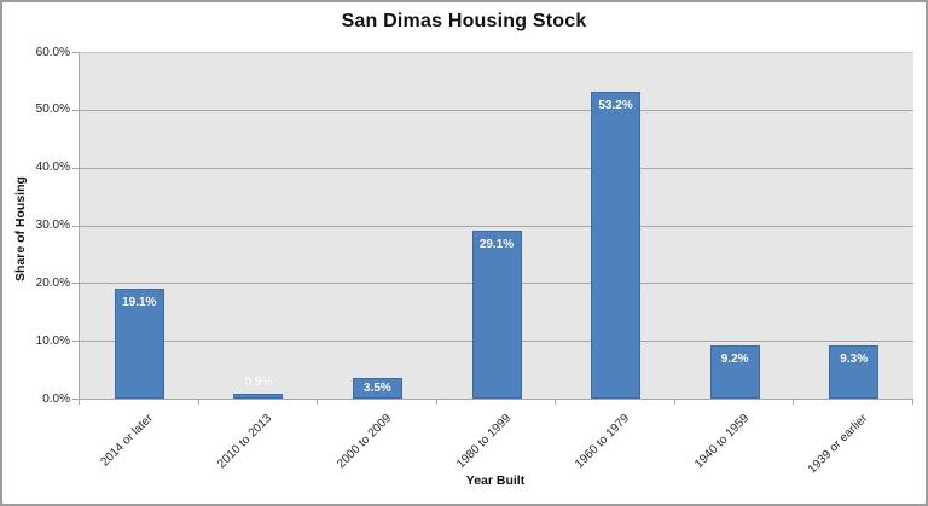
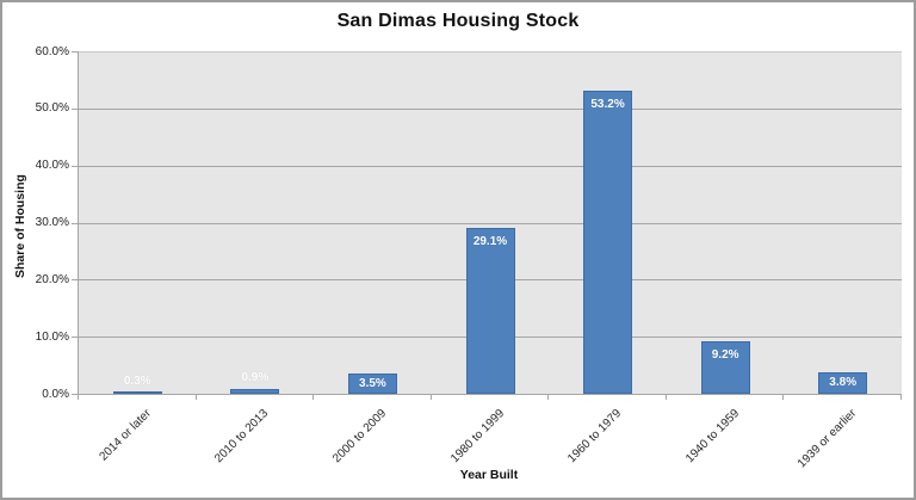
2014 or later: 19.1% -> 0.3%
1939 or earlier: 9.3% -> 3.8%
